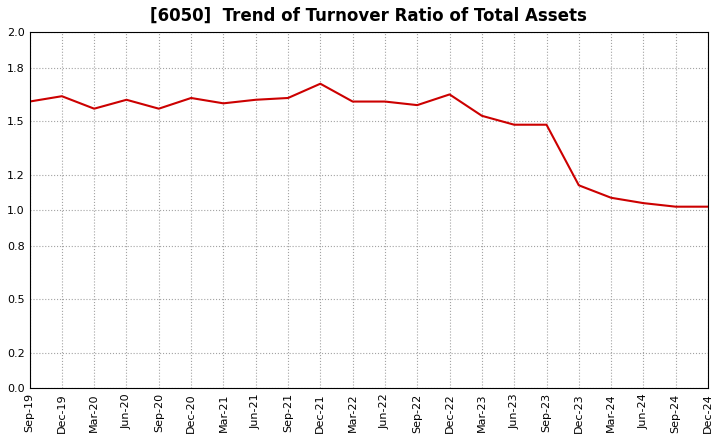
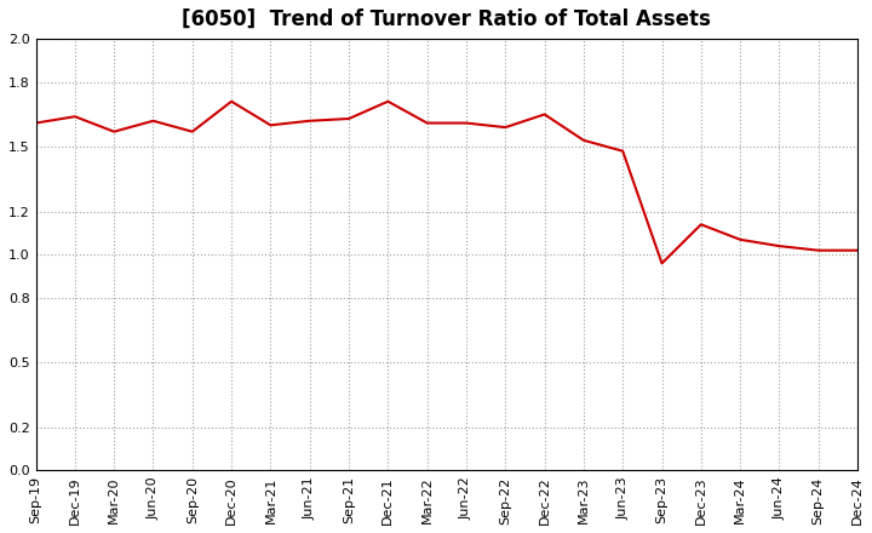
Dec-20: 1.63 -> 1.71
Sep-23: 1.48 -> 0.96
